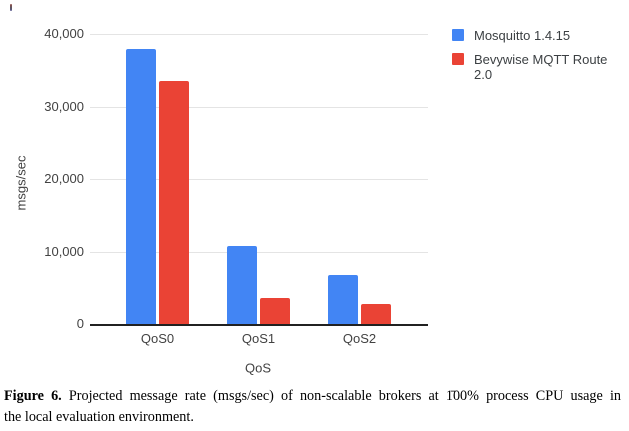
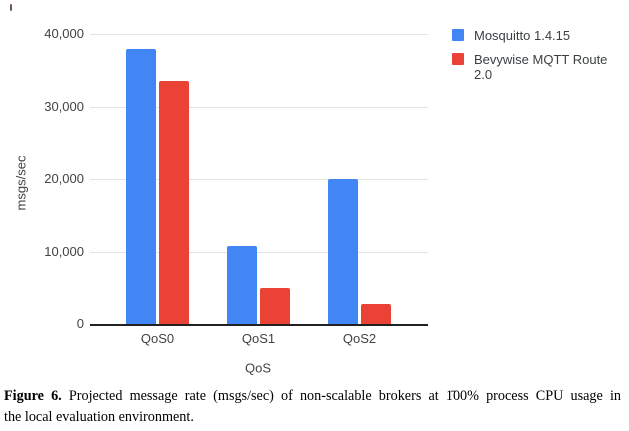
Bevywise MQTT Route 2.0/QoS1: 4000 -> 5000
Mosquitto 1.4.15/QoS2: 7000 -> 20000
